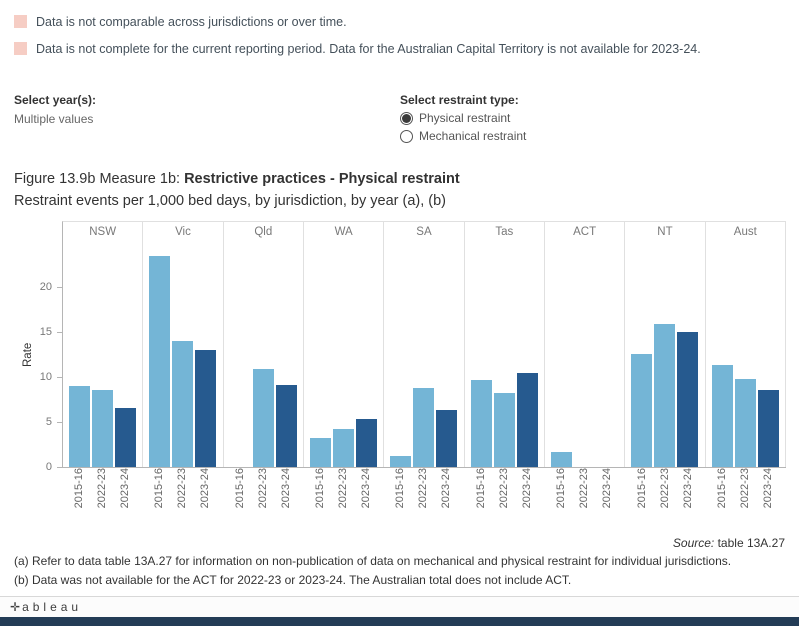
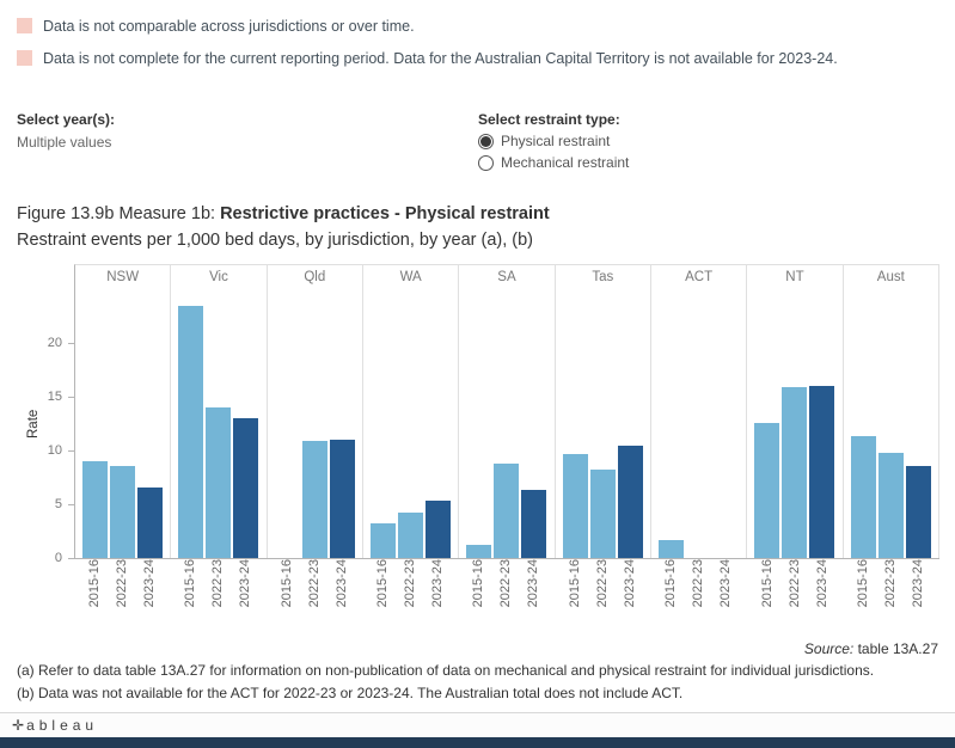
2023-24/Qld: 9 -> 11
2023-24/NT: 15 -> 16
